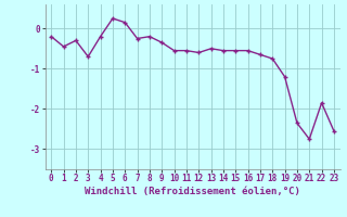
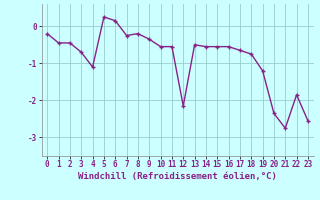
2: -0.30 -> -0.45
4: -0.20 -> -1.10
12: -0.60 -> -2.15
